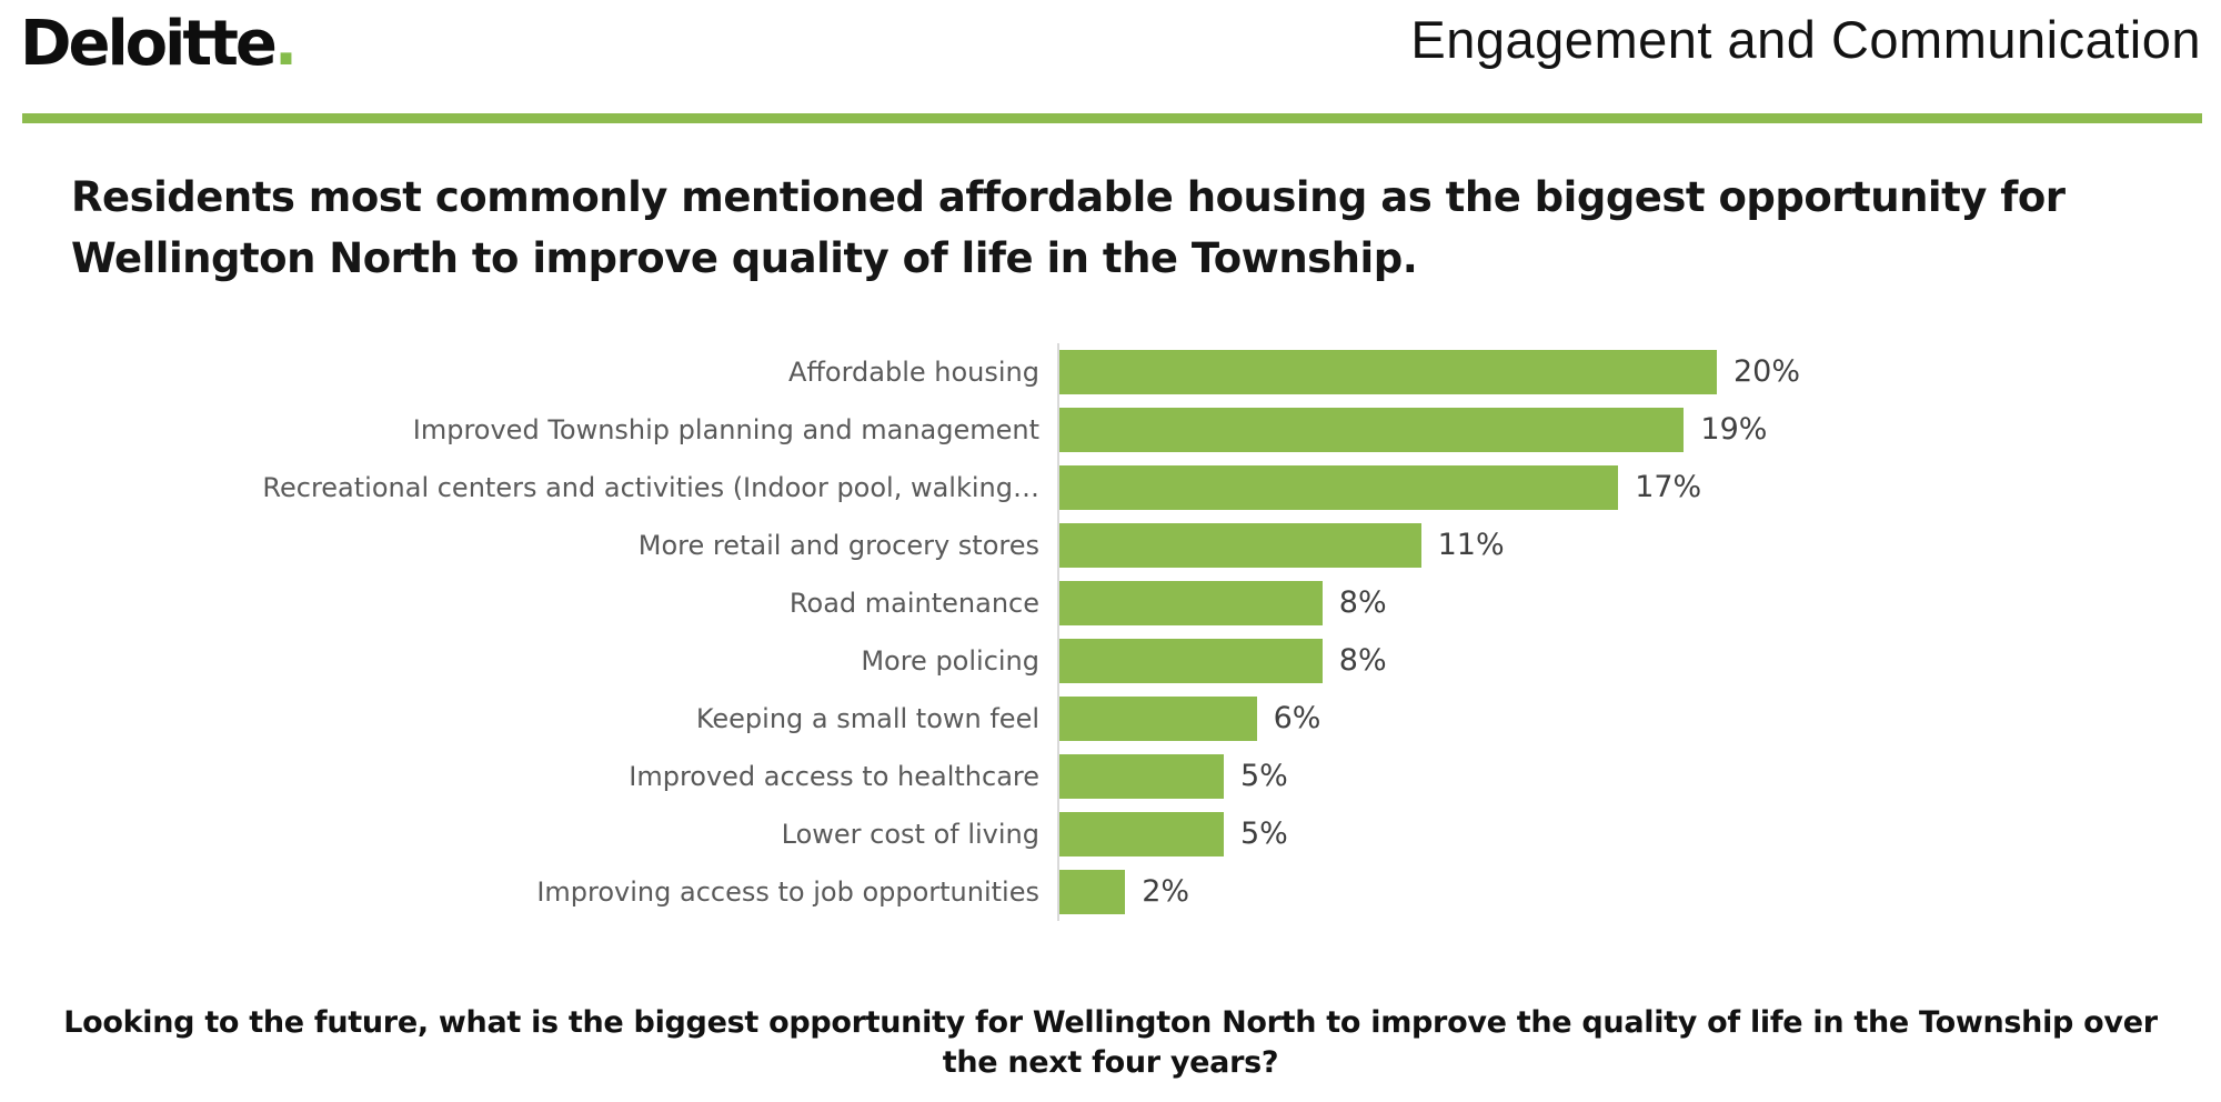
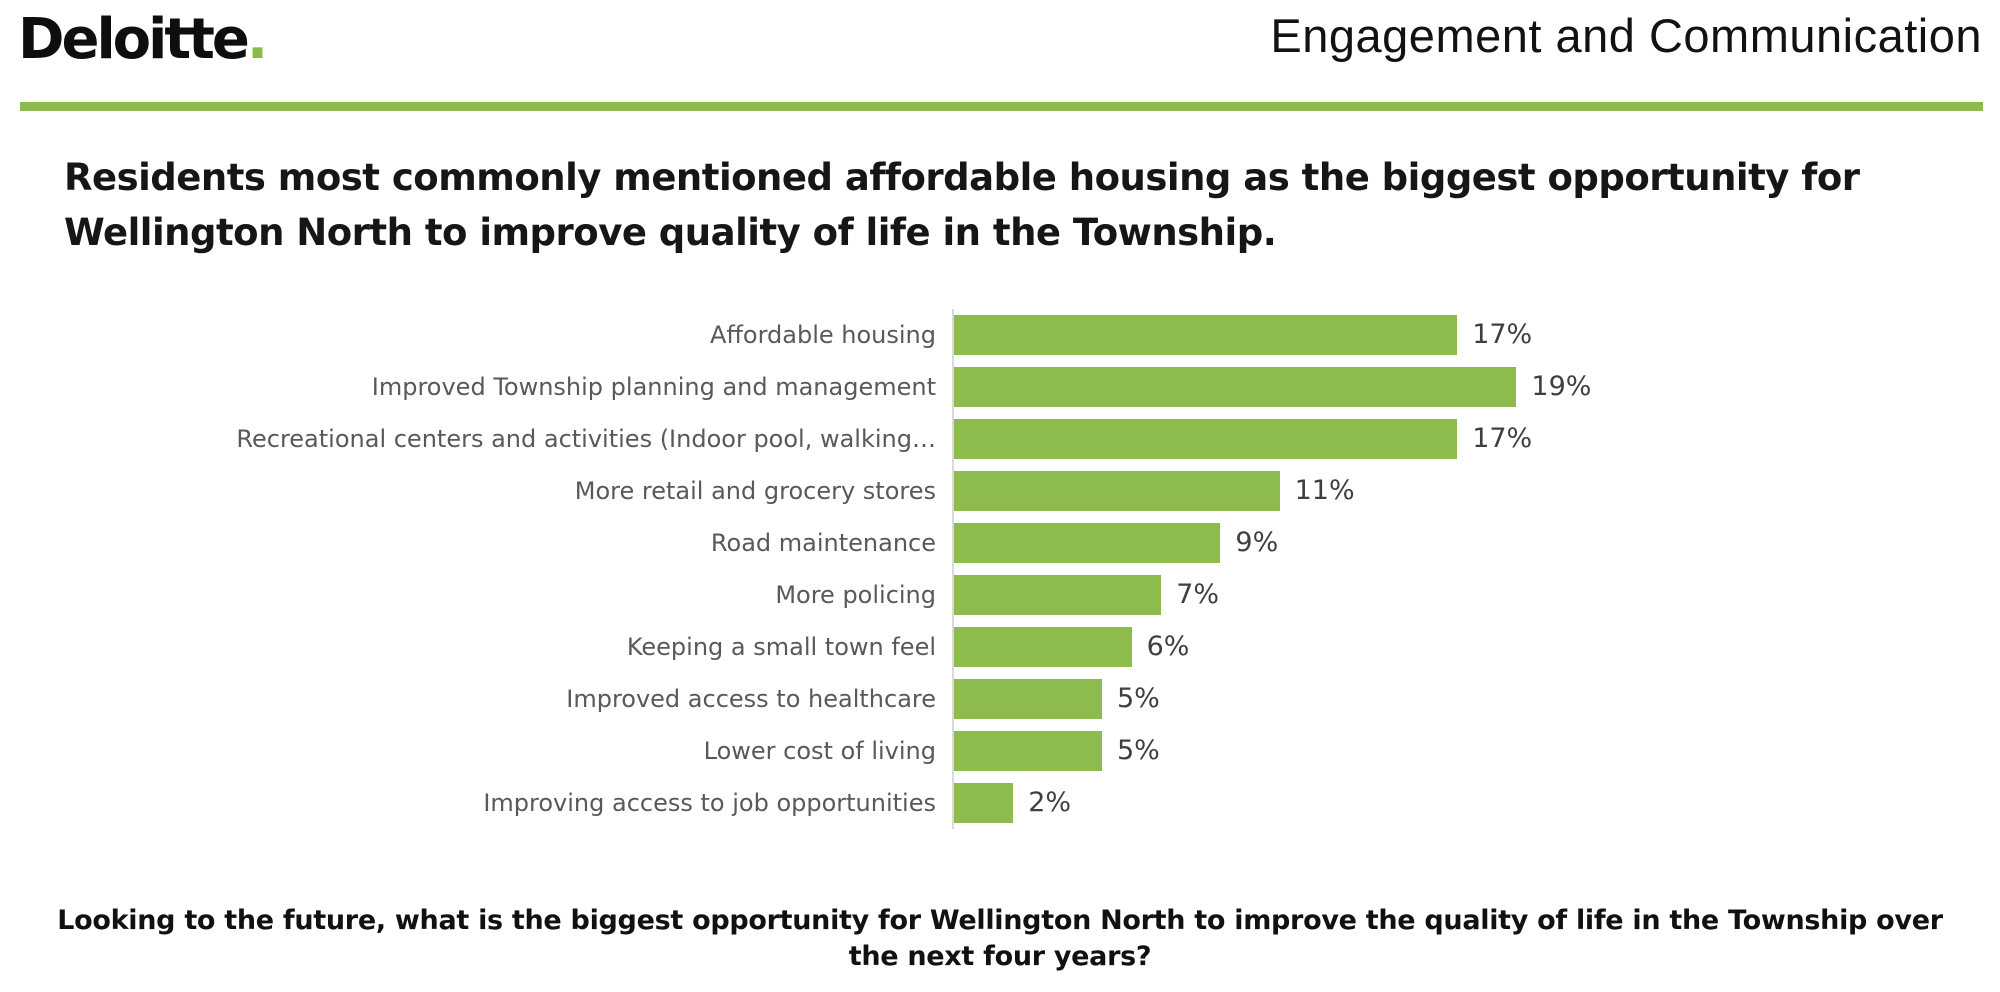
Affordable housing: 20% -> 17%
Road maintenance: 8% -> 9%
More policing: 8% -> 7%
